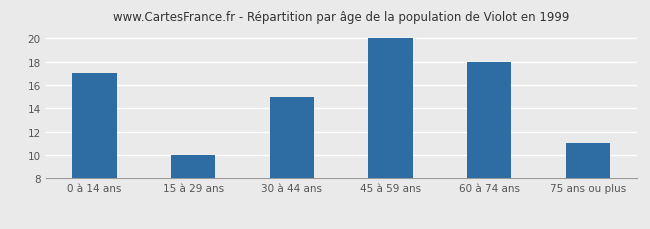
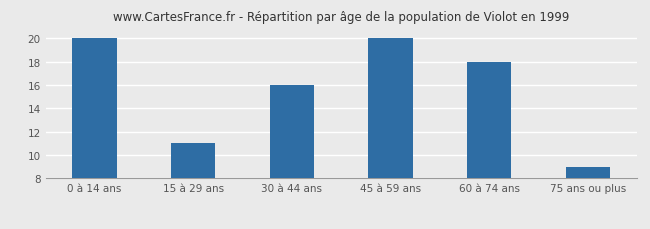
0 à 14 ans: 17 -> 20
15 à 29 ans: 10 -> 11
30 à 44 ans: 15 -> 16
75 ans ou plus: 11 -> 9
